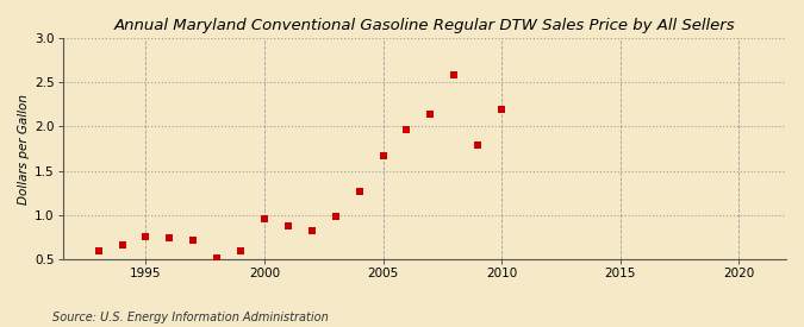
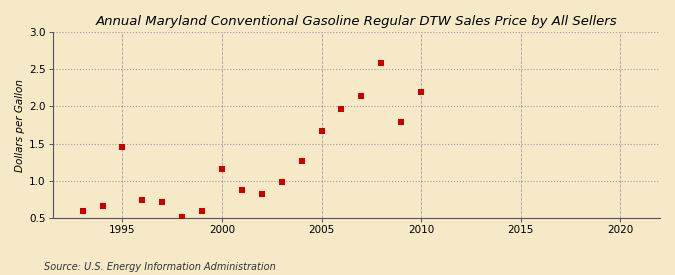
1995: 0.76 -> 1.46
2000: 0.96 -> 1.16
